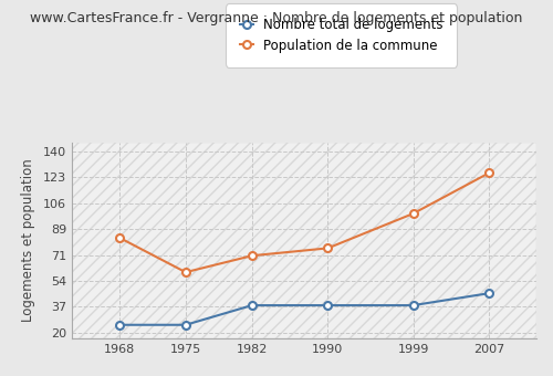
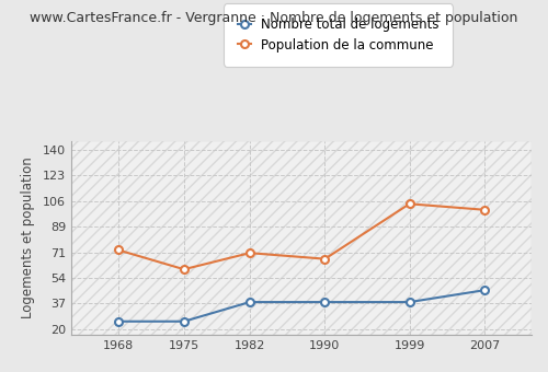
Population de la commune/1968: 83 -> 73
Population de la commune/1990: 76 -> 67
Population de la commune/1999: 99 -> 104
Population de la commune/2007: 126 -> 100
